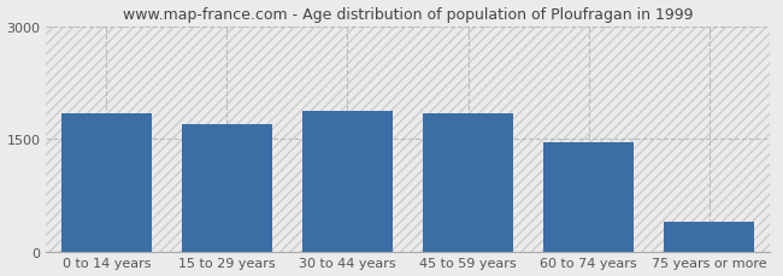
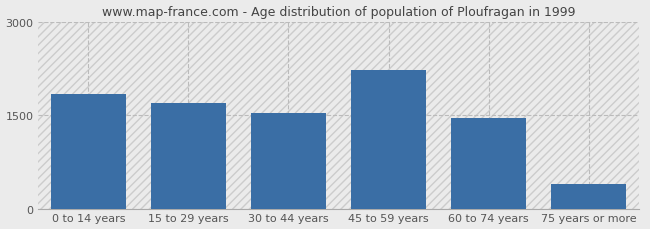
30 to 44 years: 1870 -> 1540
45 to 59 years: 1840 -> 2220
